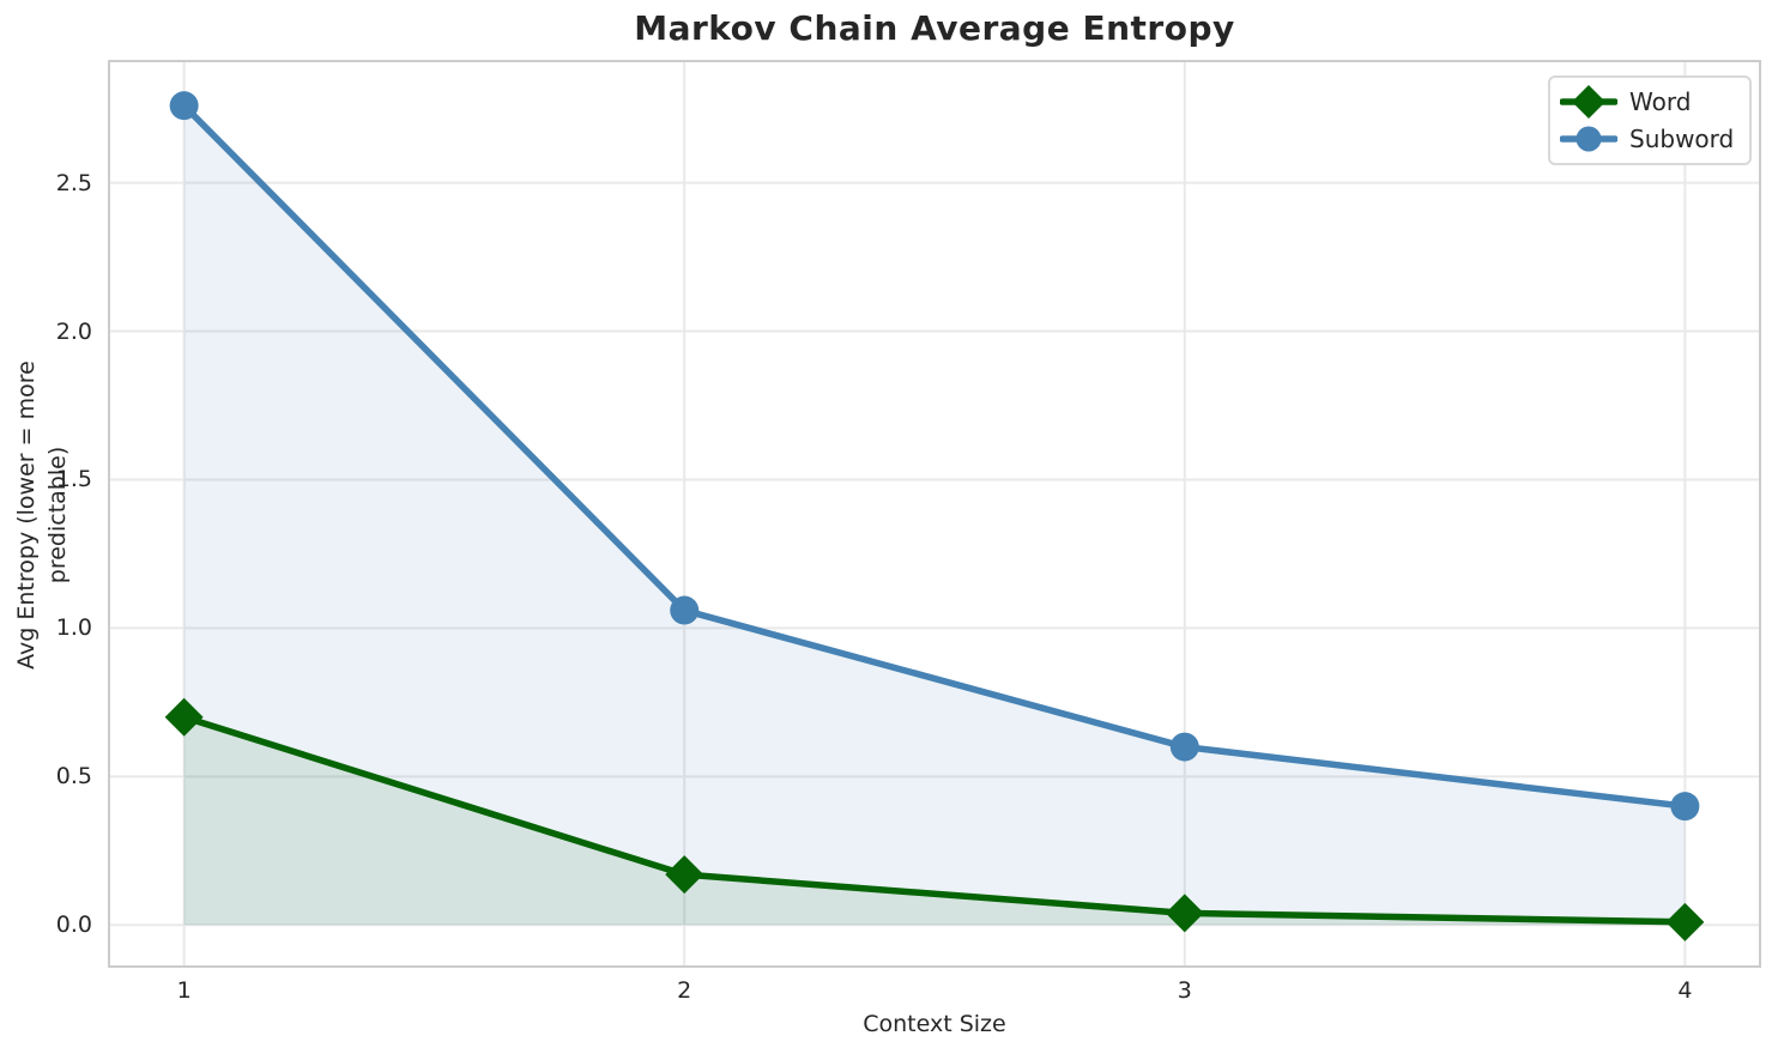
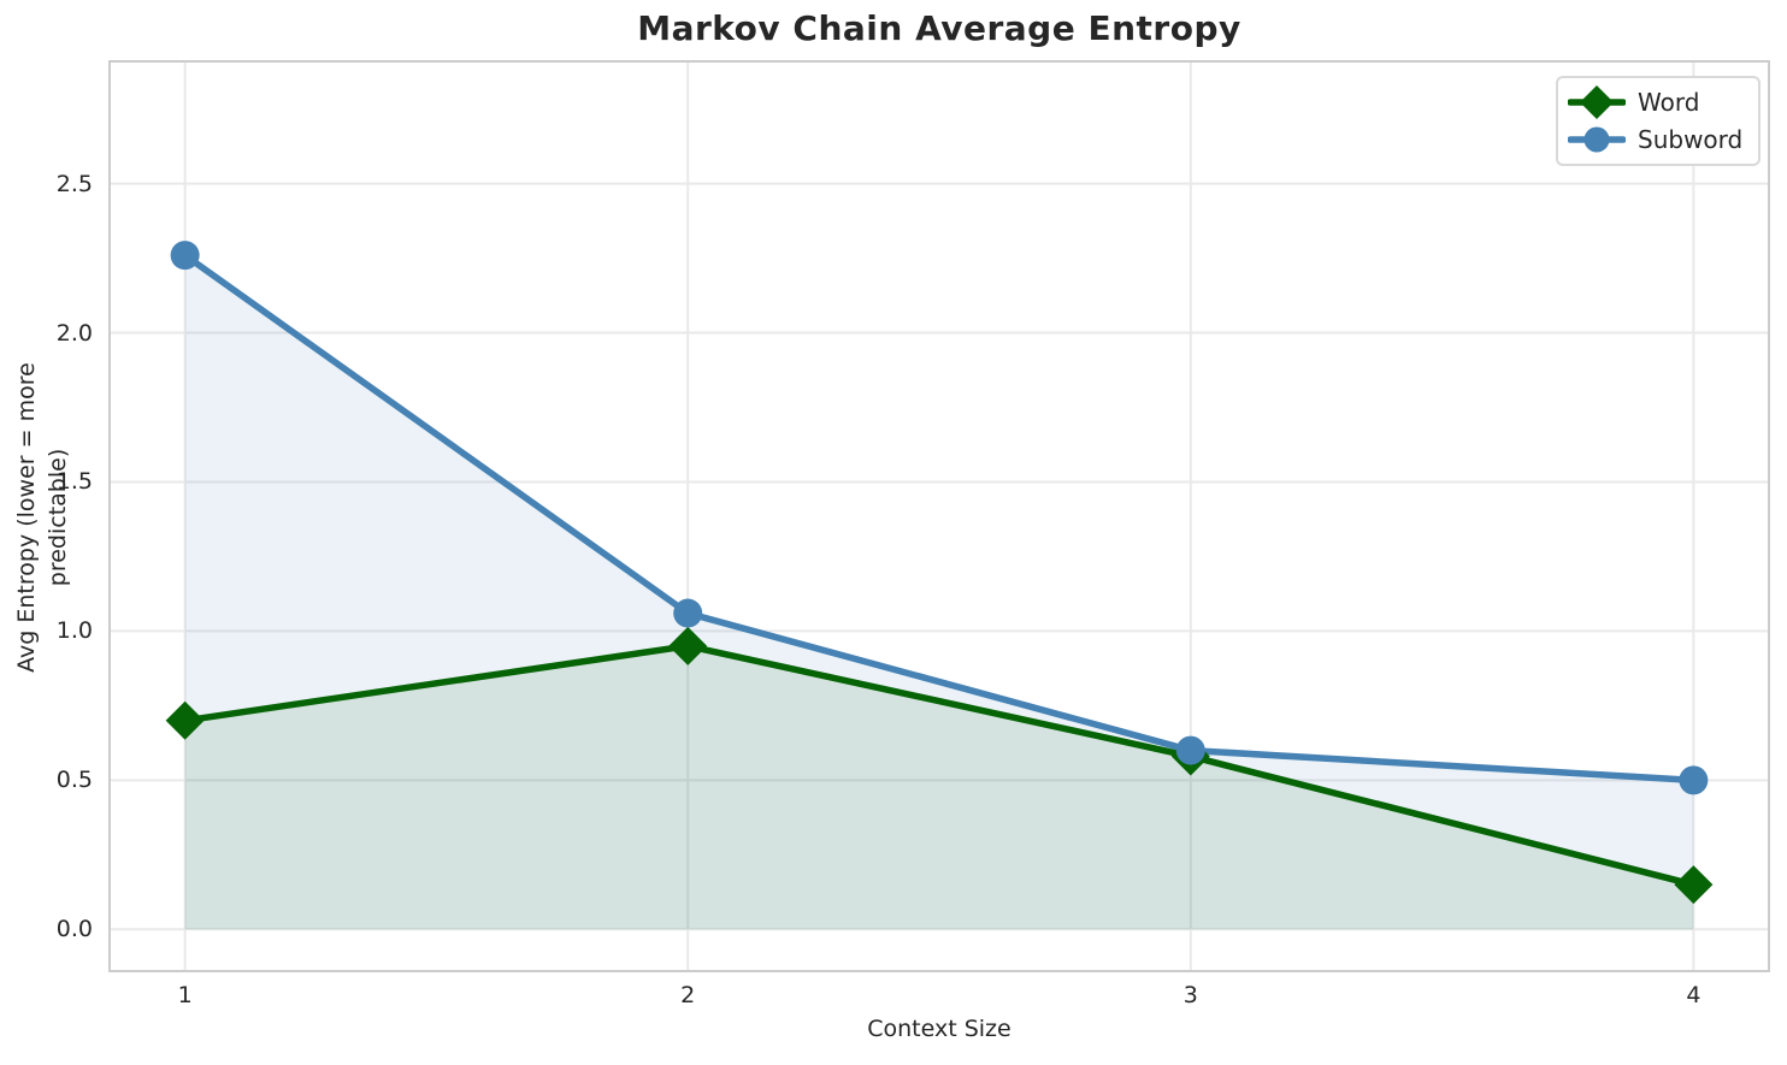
Subword/1: 2.76 -> 2.26
Word/2: 0.17 -> 0.95
Word/3: 0.04 -> 0.58
Word/4: 0.01 -> 0.15
Subword/4: 0.40 -> 0.50
